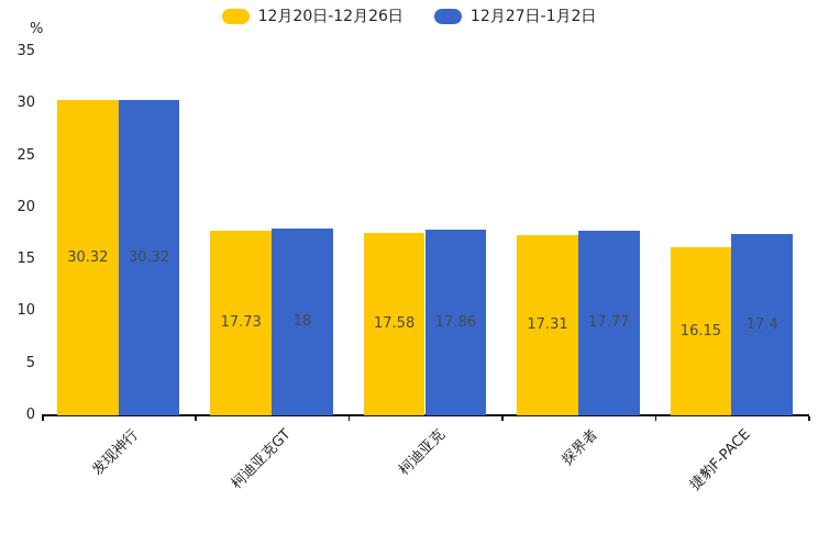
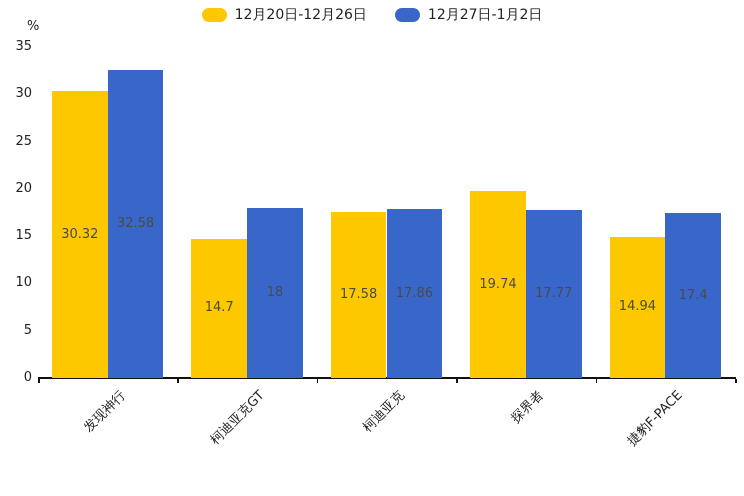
12月27日-1月2日/发现神行: 30.32 -> 32.58
12月20日-12月26日/柯迪亚克GT: 17.73 -> 14.7
12月20日-12月26日/探界者: 17.31 -> 19.74
12月20日-12月26日/捷豹F-PACE: 16.15 -> 14.94
